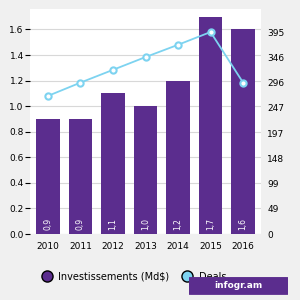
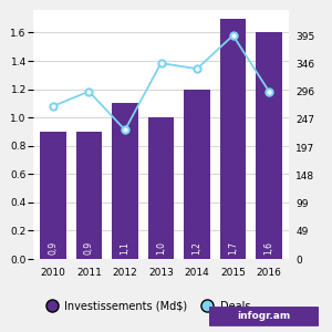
Deals/2012: 321 -> 228
Deals/2014: 370 -> 336
